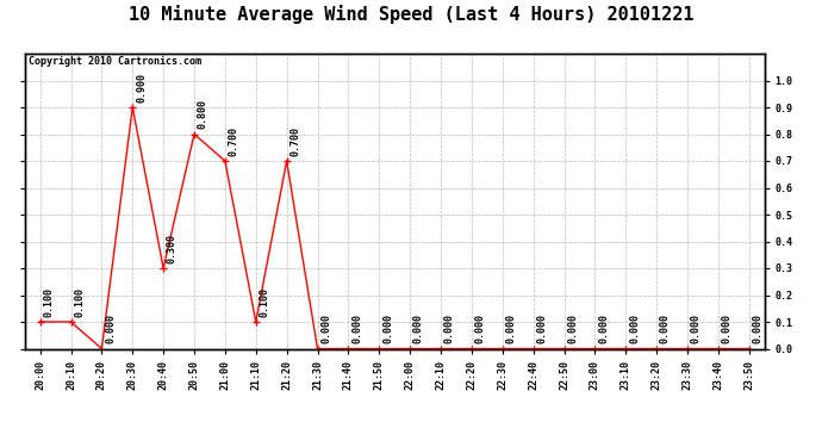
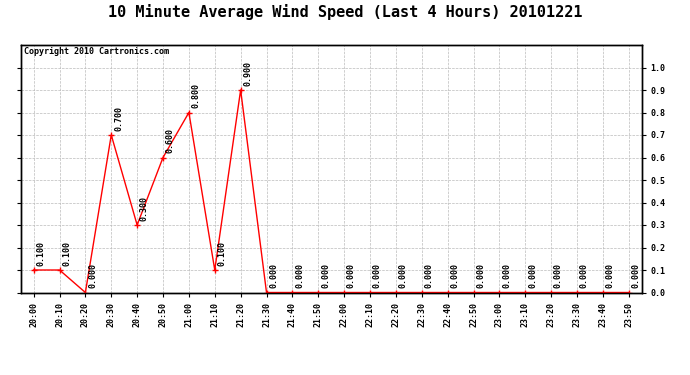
20:30: 0.900 -> 0.700
20:50: 0.800 -> 0.600
21:00: 0.700 -> 0.800
21:20: 0.700 -> 0.900
